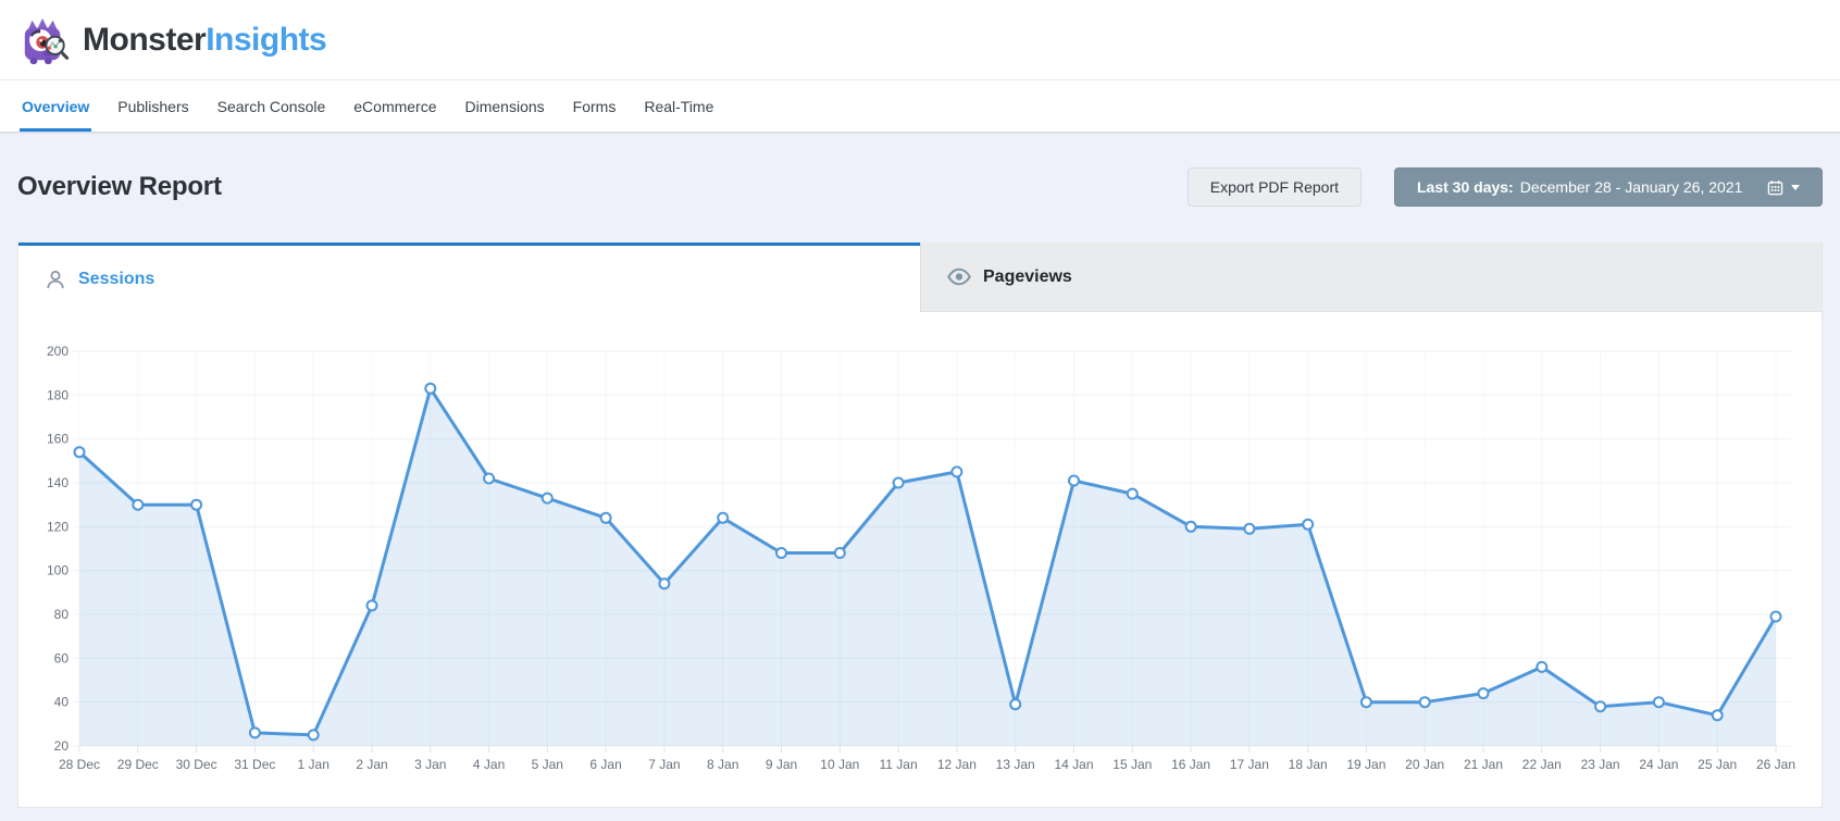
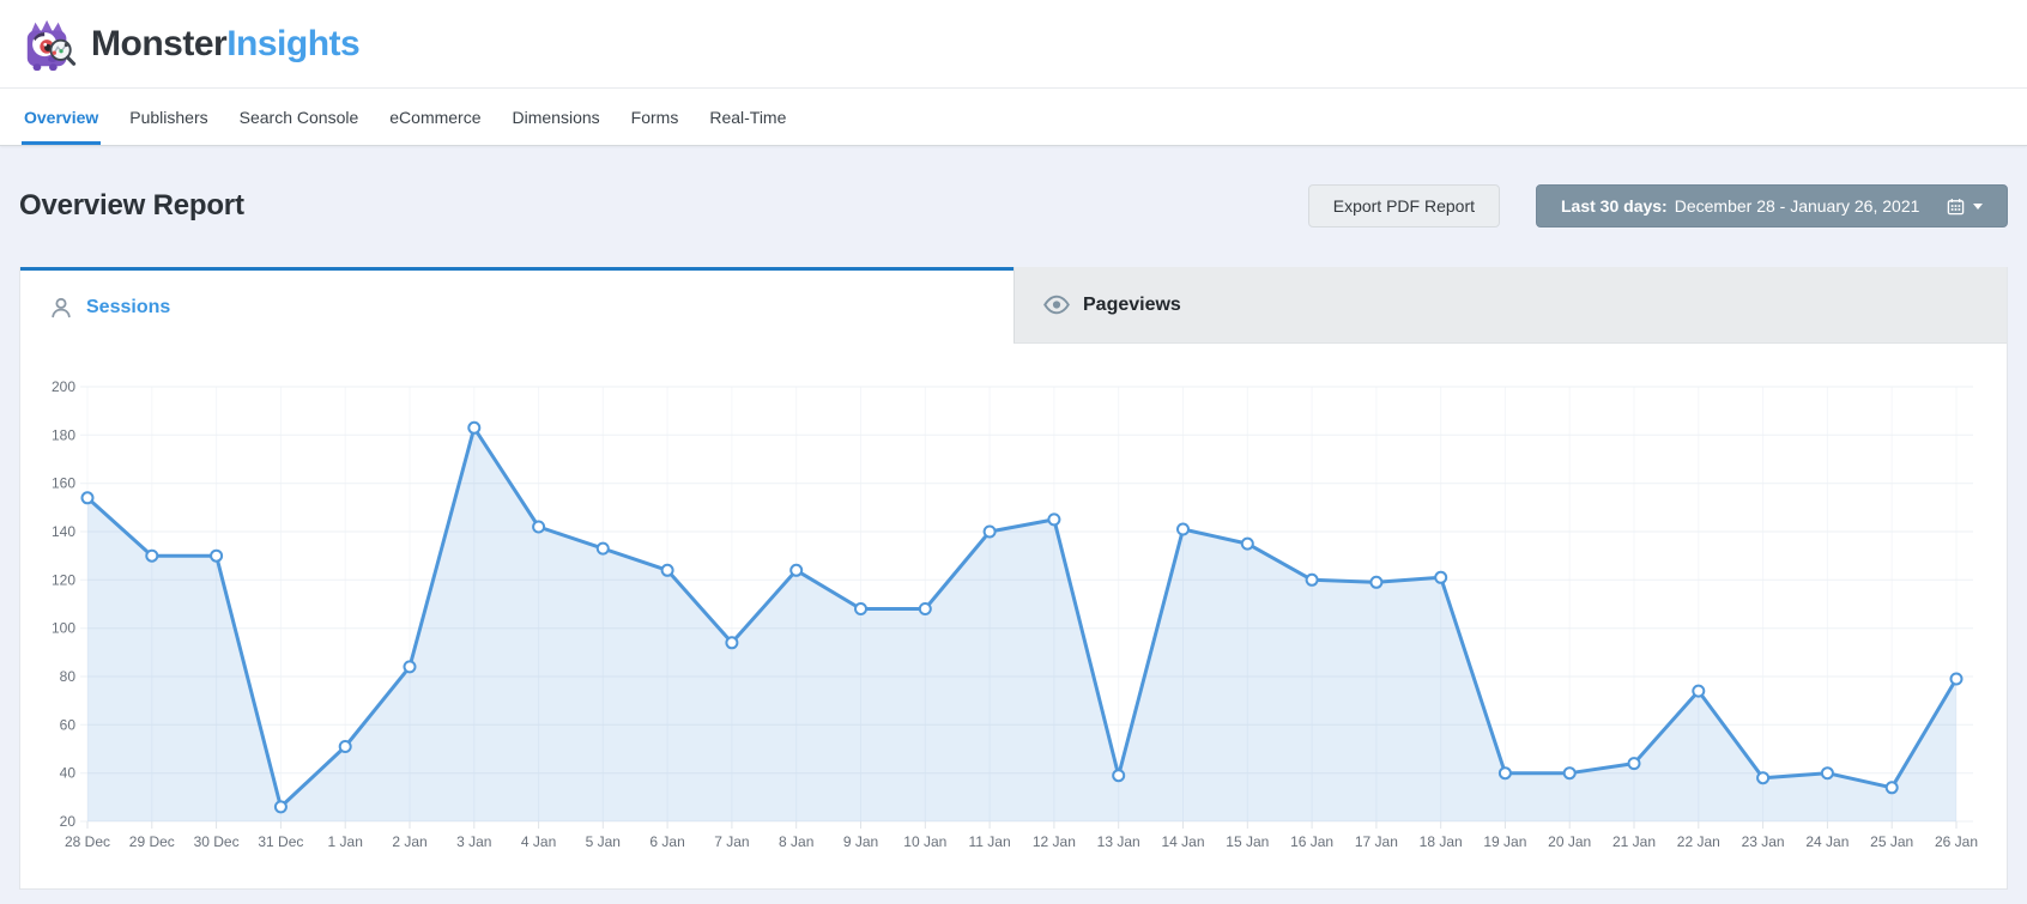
1 Jan: 25 -> 51
22 Jan: 56 -> 74
